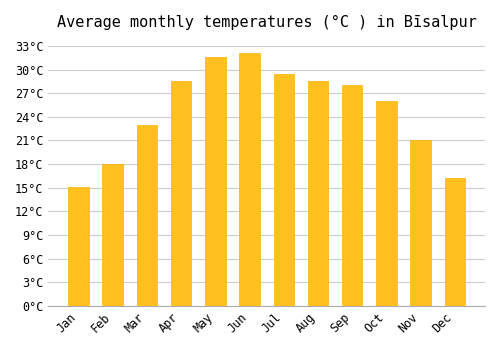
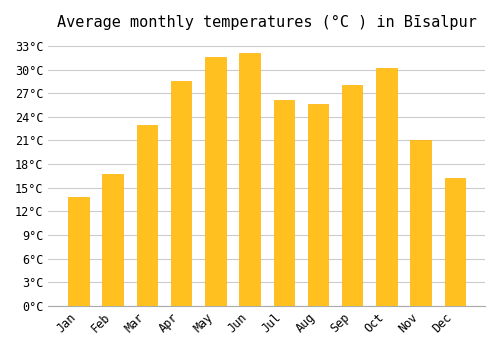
Jan: 15.1°C -> 13.8°C
Feb: 18.0°C -> 16.8°C
Jul: 29.5°C -> 26.2°C
Aug: 28.6°C -> 25.6°C
Oct: 26.0°C -> 30.2°C
